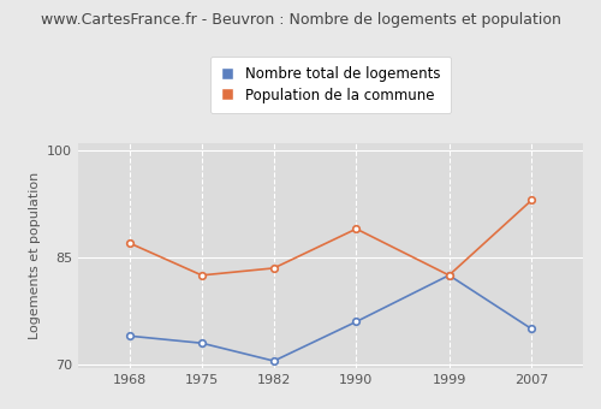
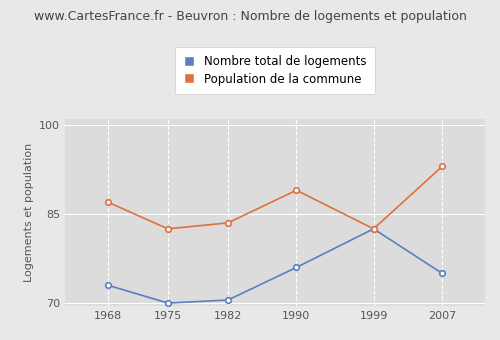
Nombre total de logements/1968: 74.0 -> 73.0
Nombre total de logements/1975: 73.0 -> 70.0
